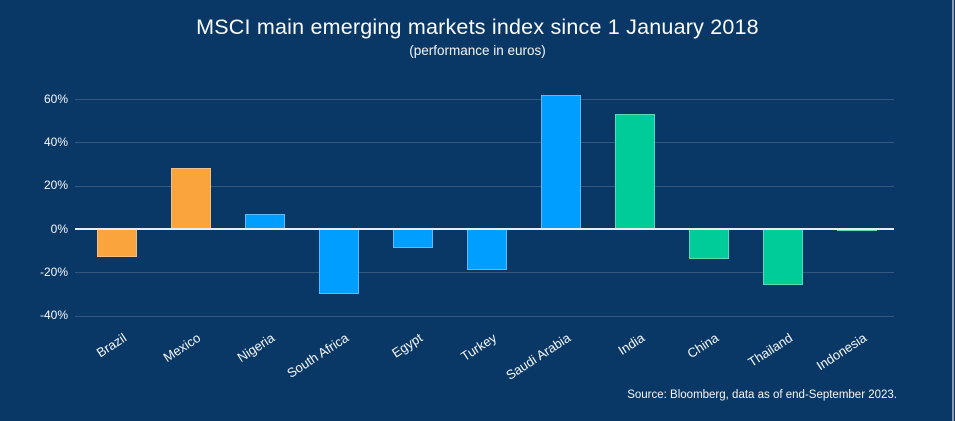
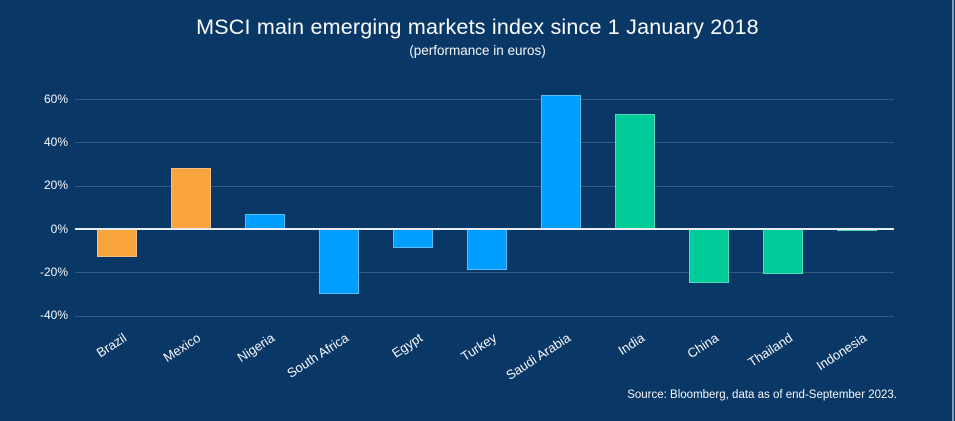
China: -14% -> -25%
Thailand: -26% -> -21%
